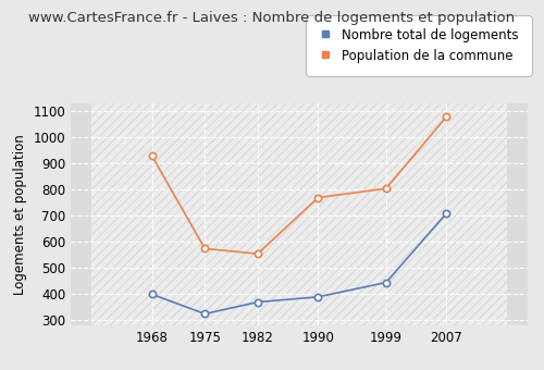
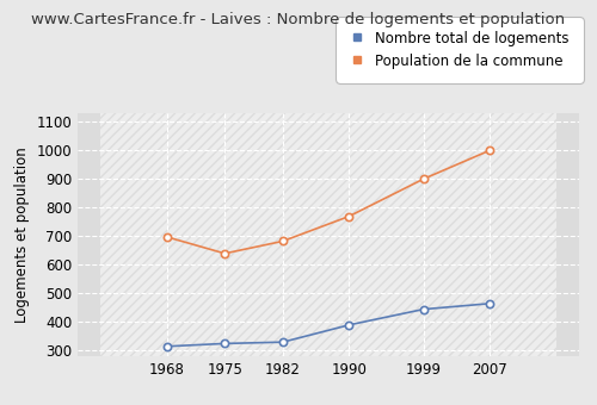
Nombre total de logements/1968: 400 -> 315
Population de la commune/1968: 930 -> 698
Population de la commune/1975: 575 -> 640
Nombre total de logements/1982: 370 -> 330
Population de la commune/1982: 555 -> 683
Population de la commune/1999: 805 -> 901
Nombre total de logements/2007: 710 -> 465
Population de la commune/2007: 1080 -> 1001
